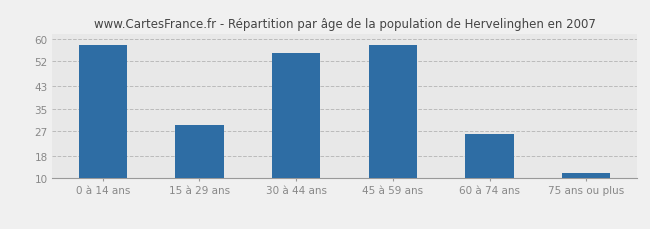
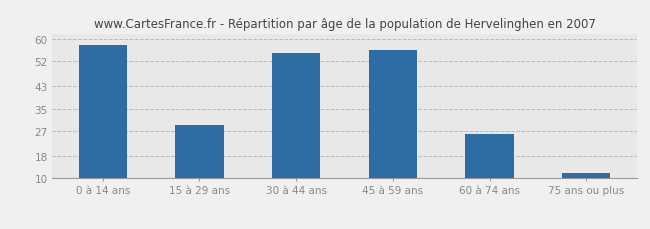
45 à 59 ans: 58 -> 56
